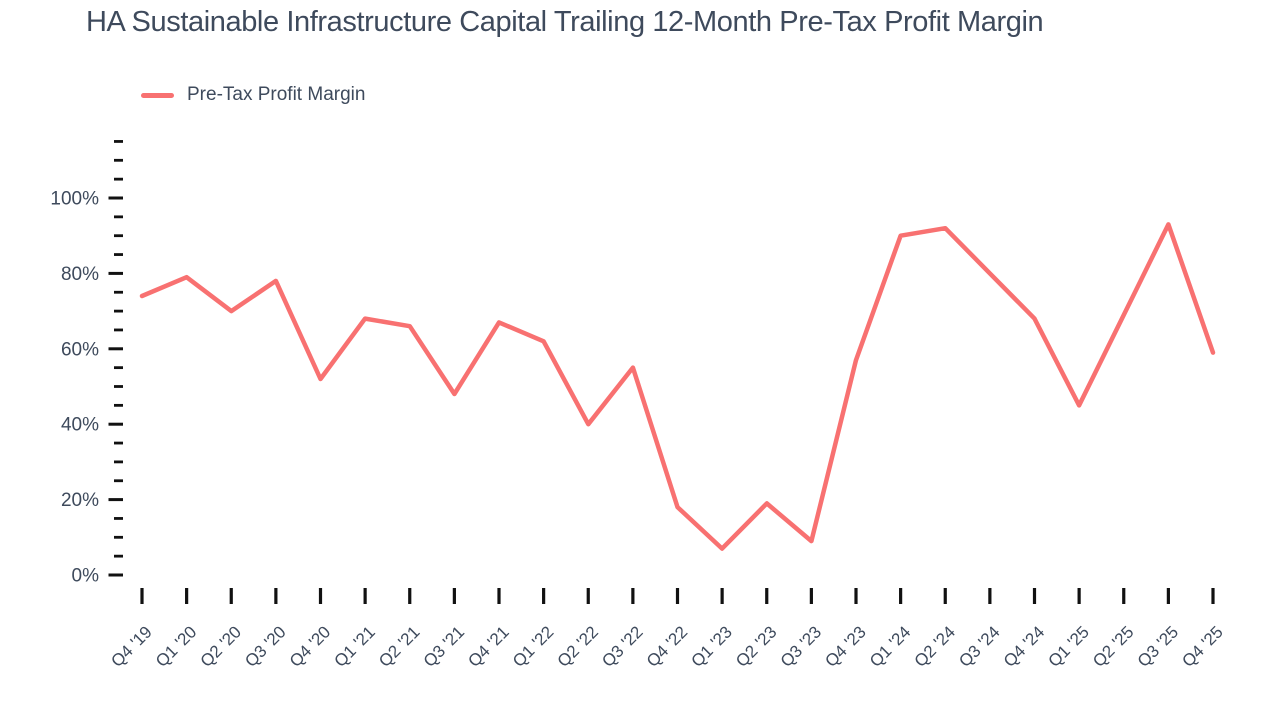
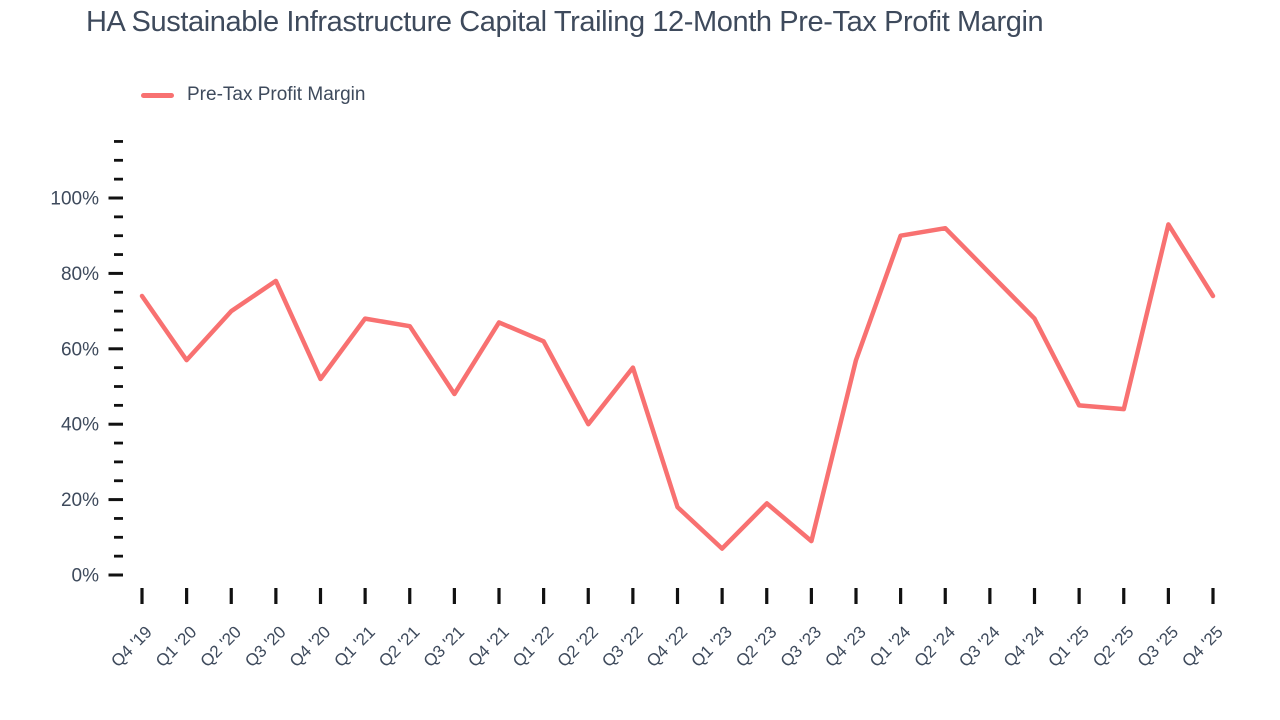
Q1 '20: 79% -> 57%
Q2 '25: 69% -> 44%
Q4 '25: 59% -> 74%
